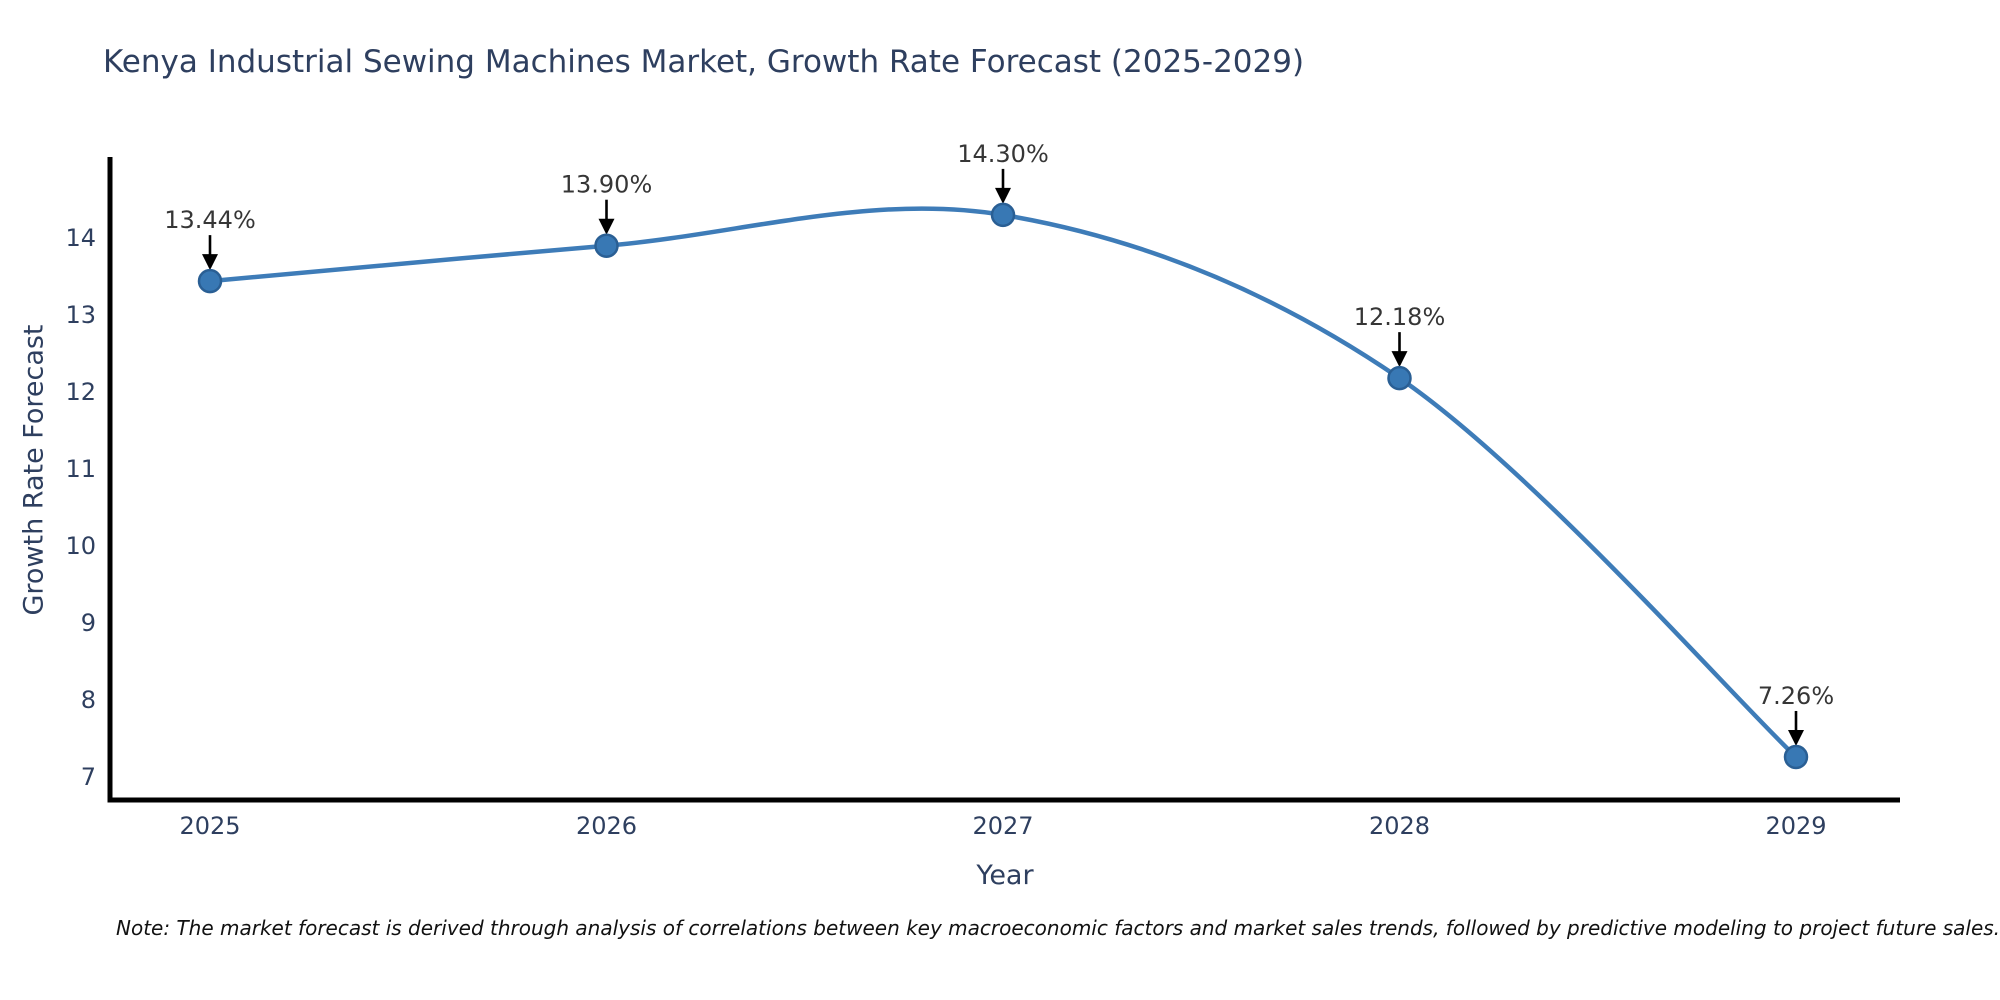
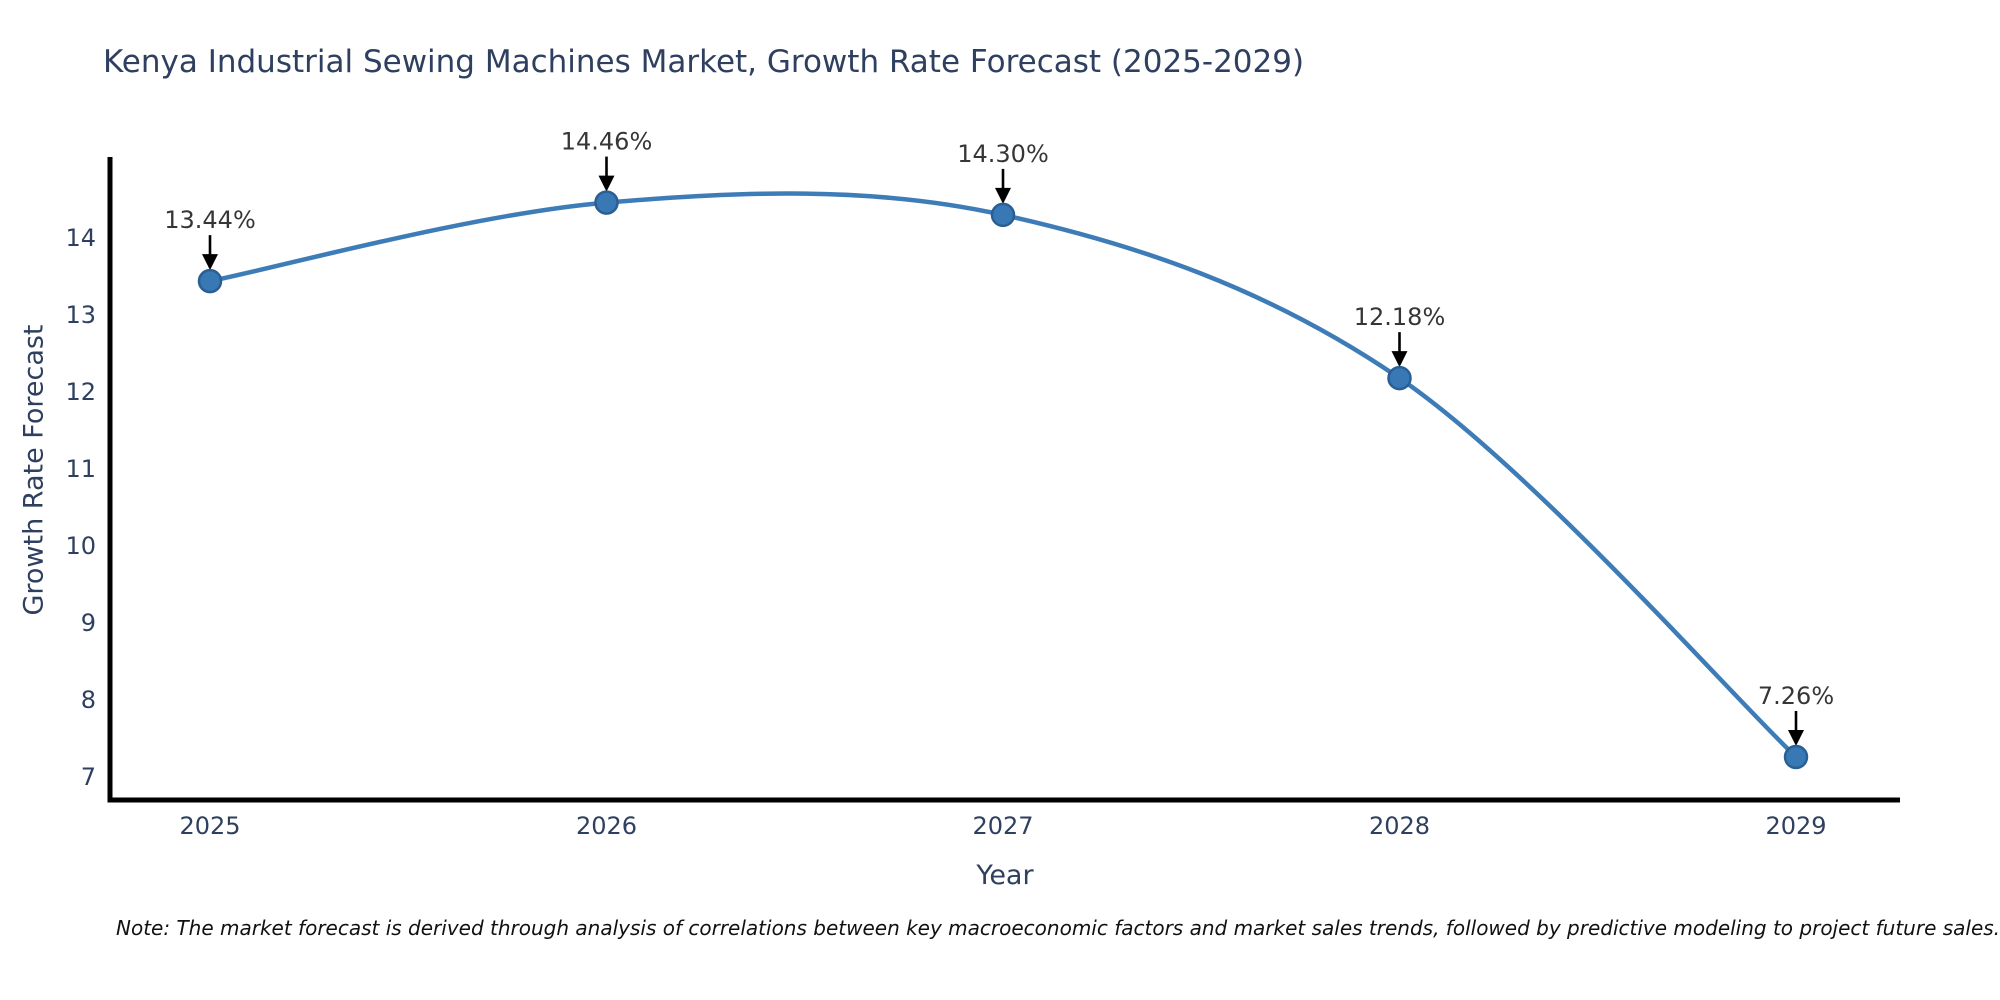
2026: 13.90% -> 14.46%
